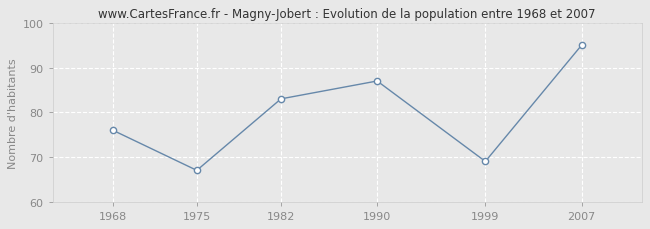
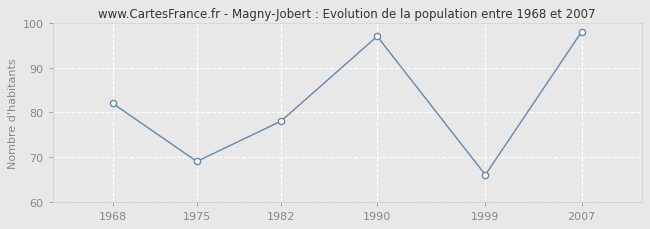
1968: 76 -> 82
1975: 67 -> 69
1982: 83 -> 78
1990: 87 -> 97
1999: 69 -> 66
2007: 95 -> 98
